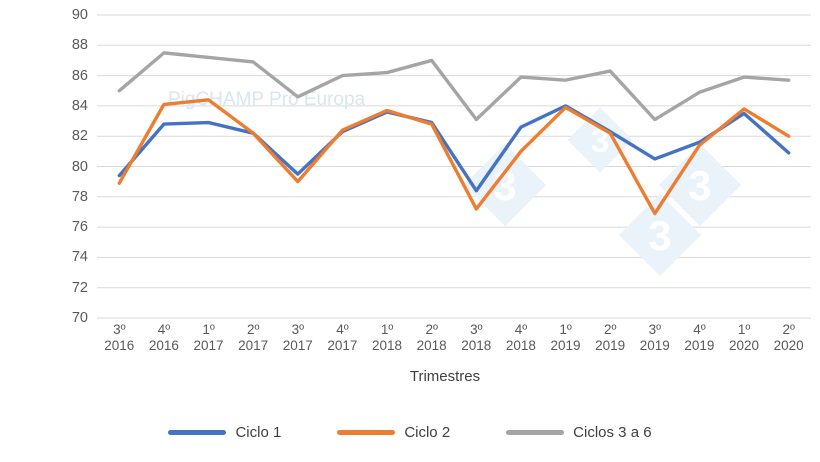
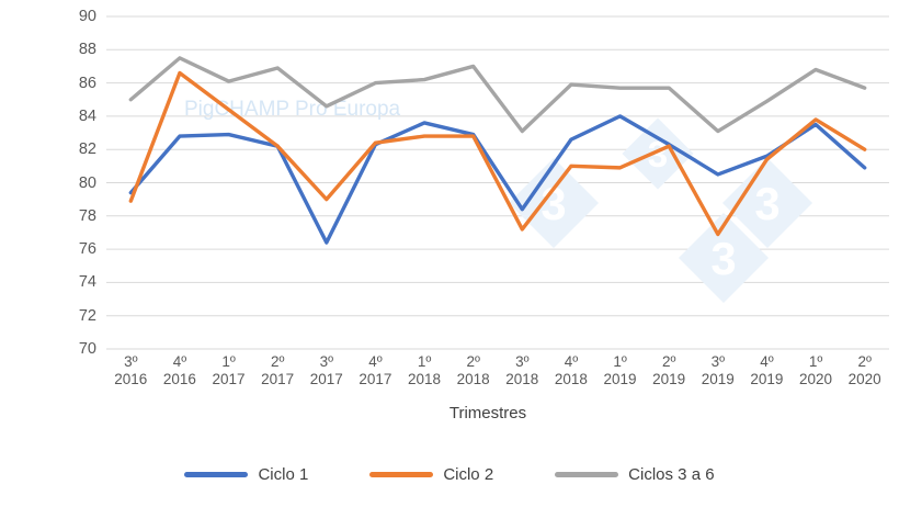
Ciclo 2/4º 2016: 84.1 -> 86.6
Ciclos 3 a 6/1º 2017: 87.2 -> 86.1
Ciclo 1/3º 2017: 79.5 -> 76.4
Ciclo 2/1º 2018: 83.7 -> 82.8
Ciclo 2/1º 2019: 83.9 -> 80.9
Ciclos 3 a 6/2º 2019: 86.3 -> 85.7
Ciclos 3 a 6/1º 2020: 85.9 -> 86.8
